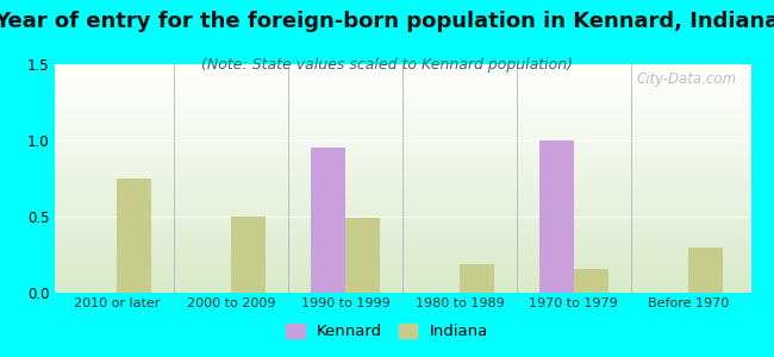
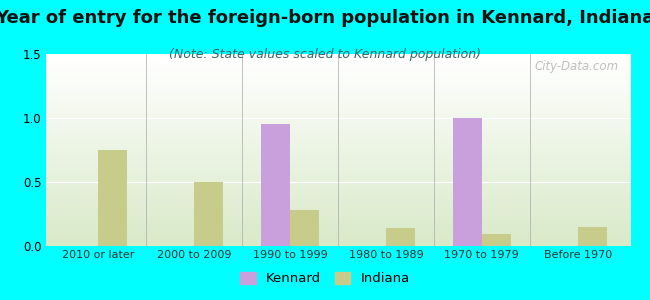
Indiana/1990 to 1999: 0.49 -> 0.28
Indiana/1980 to 1989: 0.19 -> 0.14
Indiana/1970 to 1979: 0.16 -> 0.09
Indiana/Before 1970: 0.30 -> 0.15
